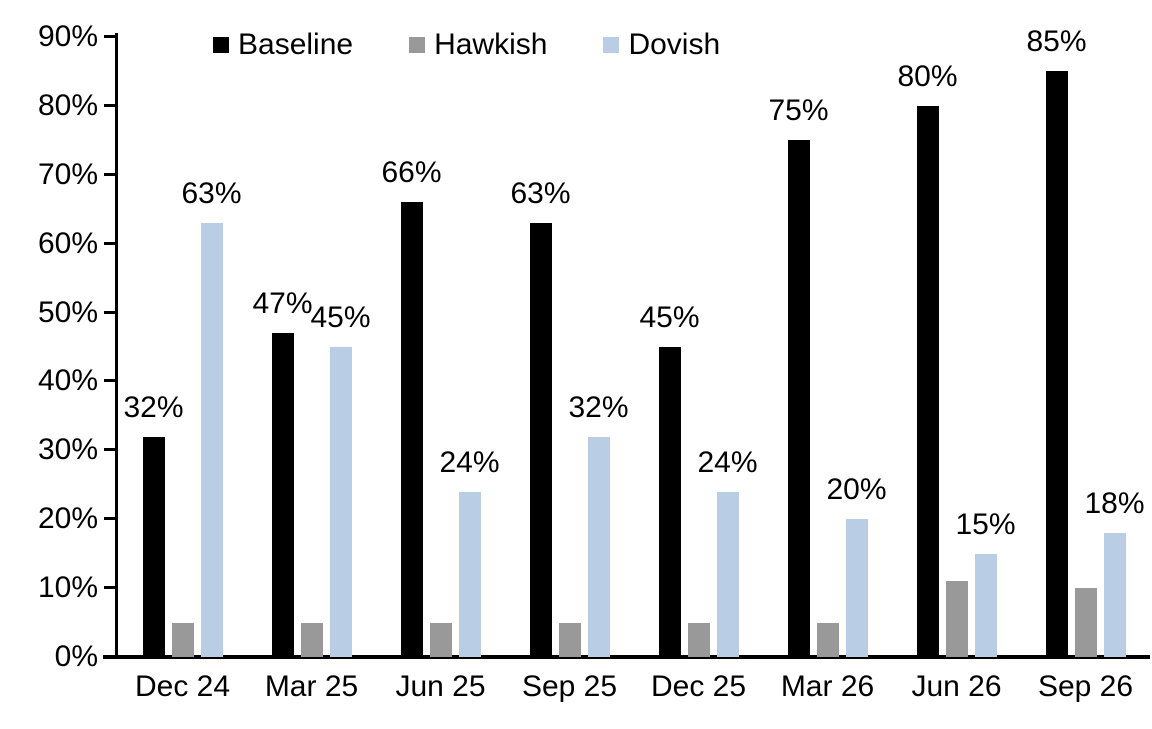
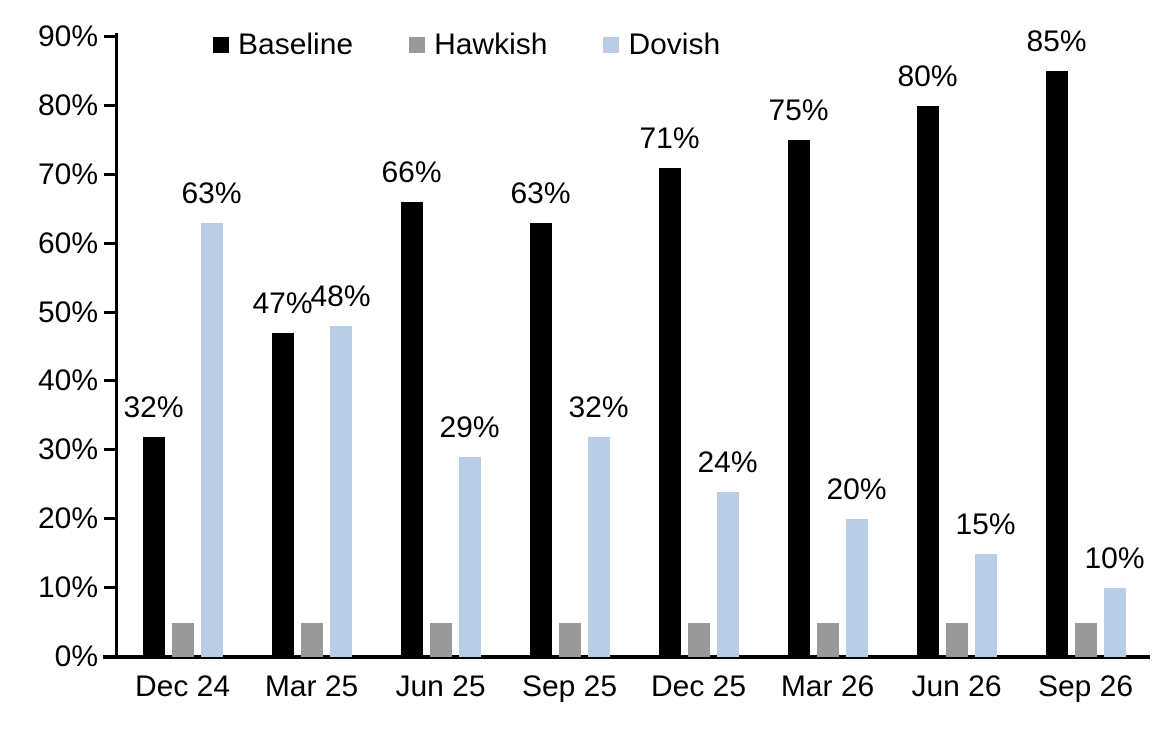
Dovish/Mar 25: 45% -> 48%
Dovish/Jun 25: 24% -> 29%
Baseline/Dec 25: 45% -> 71%
Hawkish/Jun 26: 11% -> 5%
Hawkish/Sep 26: 10% -> 5%
Dovish/Sep 26: 18% -> 10%
